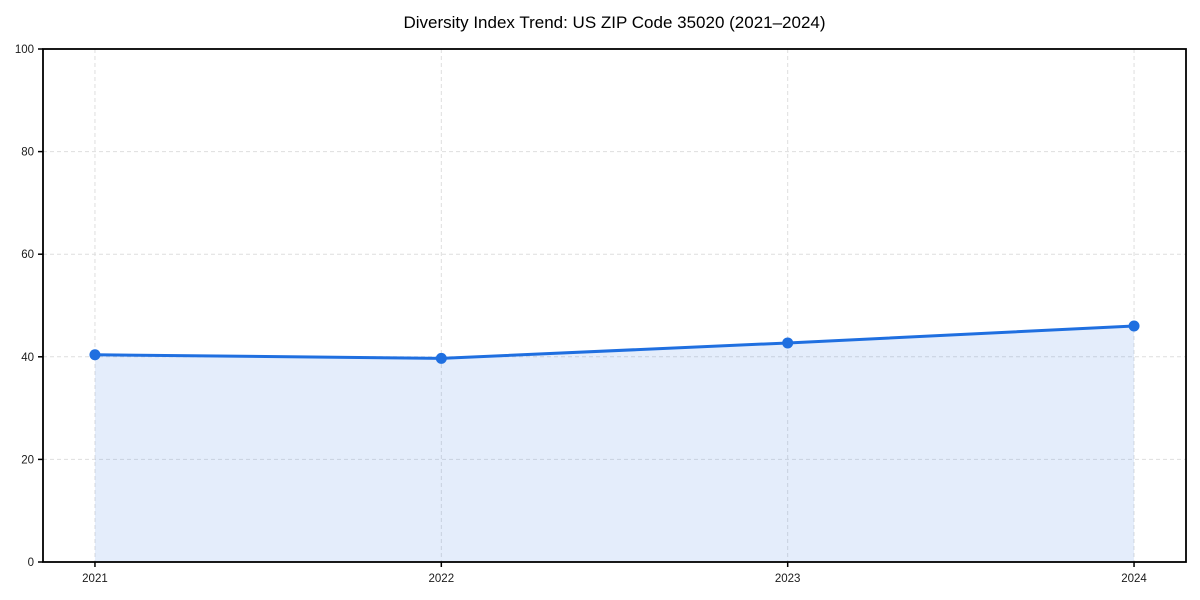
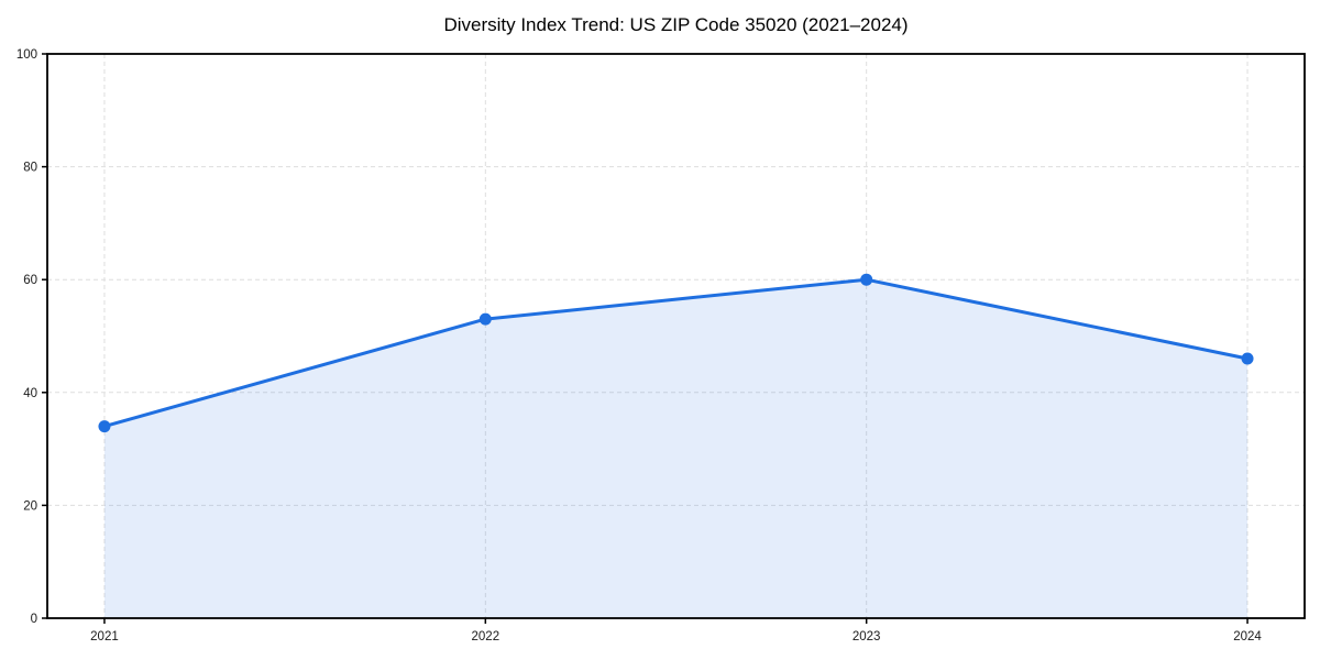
2021: 40 -> 34
2022: 40 -> 53
2023: 43 -> 60
